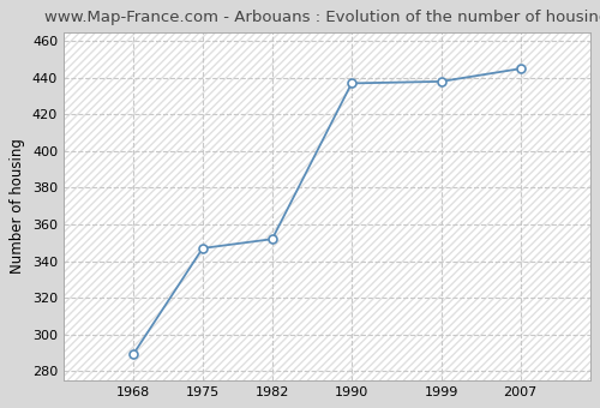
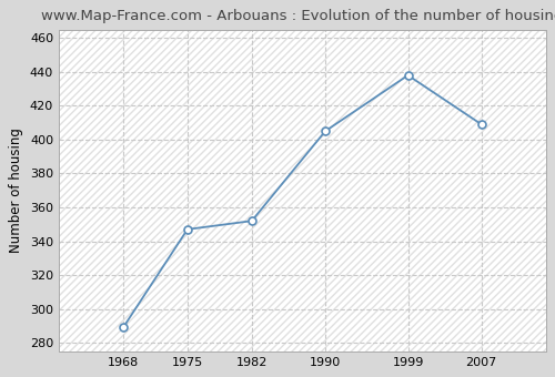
1990: 437 -> 405
2007: 445 -> 409
